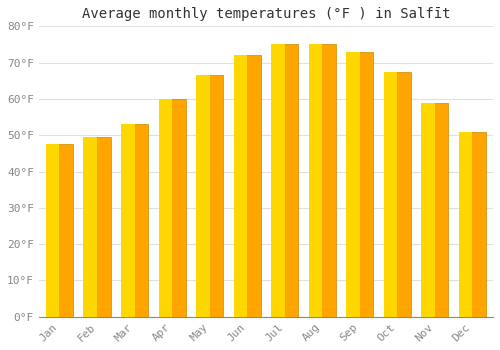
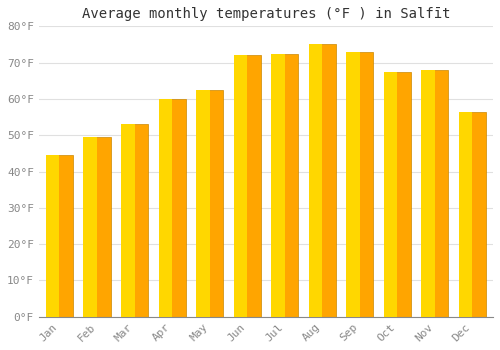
Jan: 47.5°F -> 44.5°F
May: 66.5°F -> 62.5°F
Jul: 75.0°F -> 72.5°F
Nov: 59.0°F -> 68.0°F
Dec: 51.0°F -> 56.5°F
